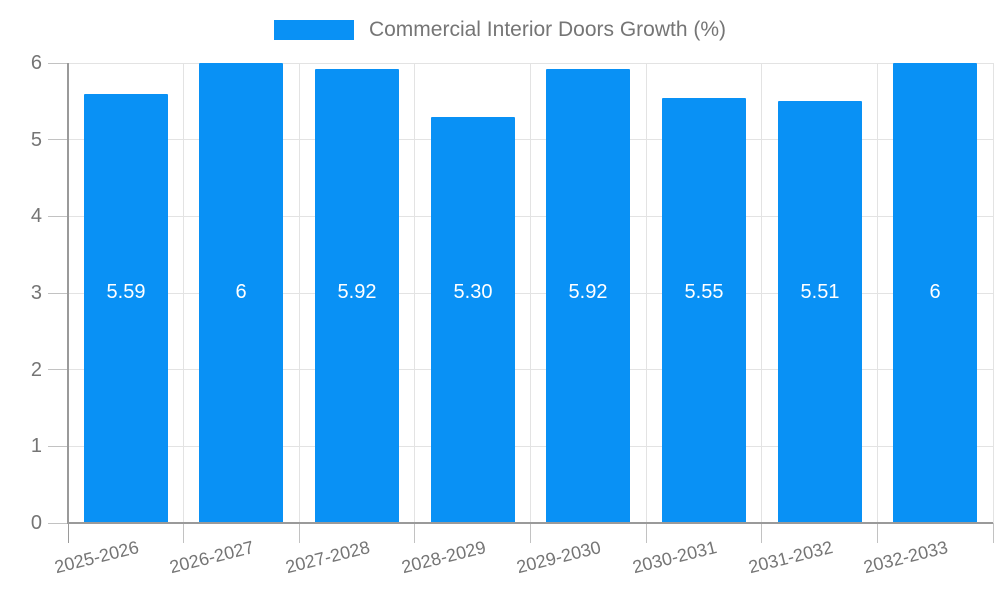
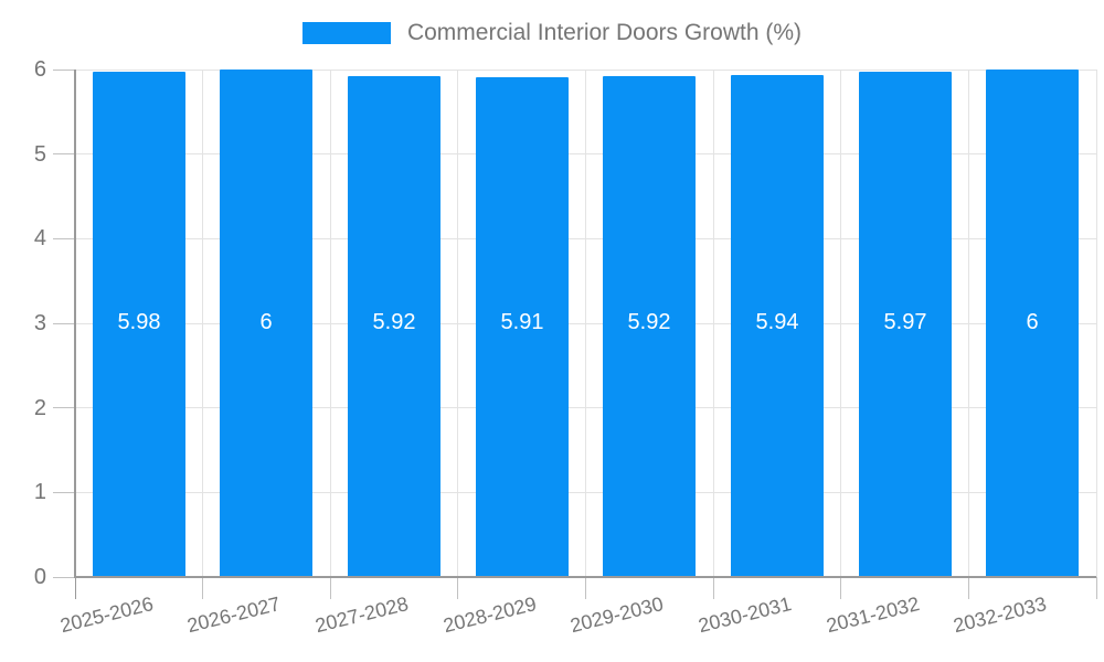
2025-2026: 5.59 -> 5.98
2028-2029: 5.30 -> 5.91
2030-2031: 5.55 -> 5.94
2031-2032: 5.51 -> 5.97
